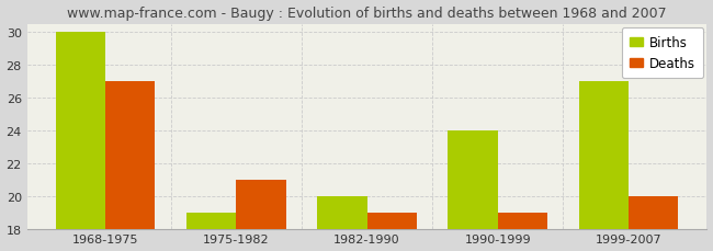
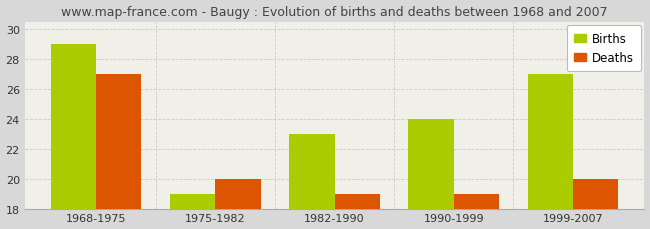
Births/1968-1975: 30 -> 29
Deaths/1975-1982: 21 -> 20
Births/1982-1990: 20 -> 23
